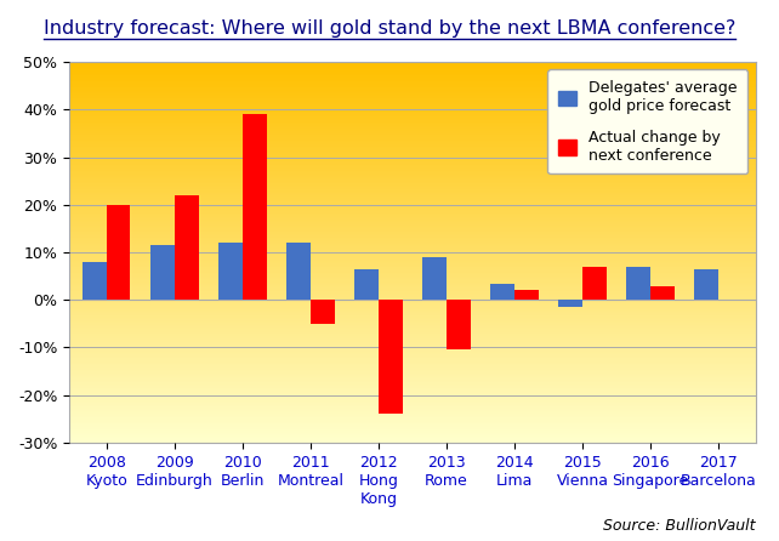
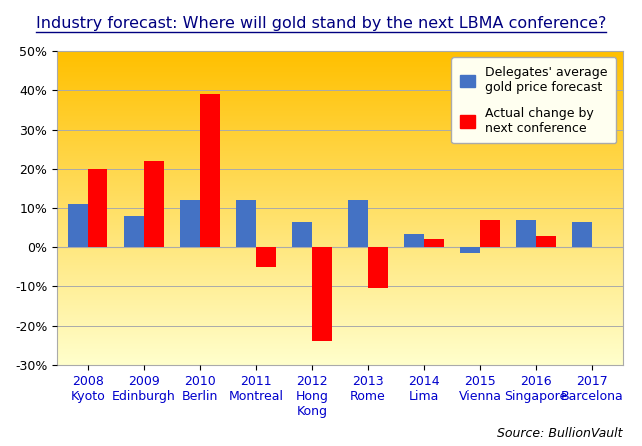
Delegates' average gold price forecast/2008 Kyoto: 8.0% -> 11.0%
Delegates' average gold price forecast/2009 Edinburgh: 11.5% -> 8.0%
Delegates' average gold price forecast/2013 Rome: 9.0% -> 12.0%
